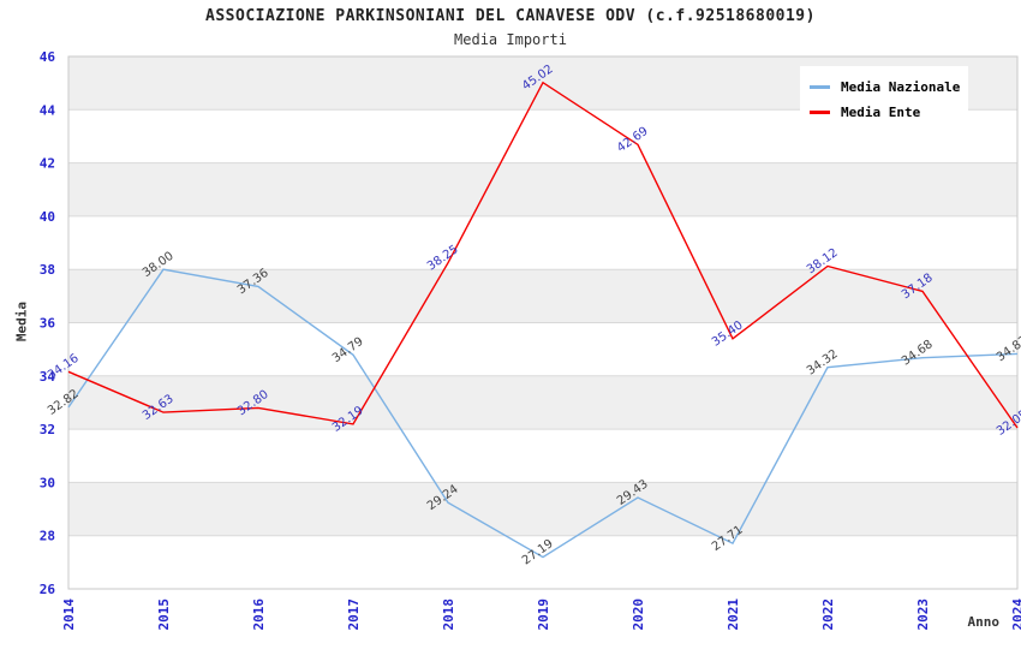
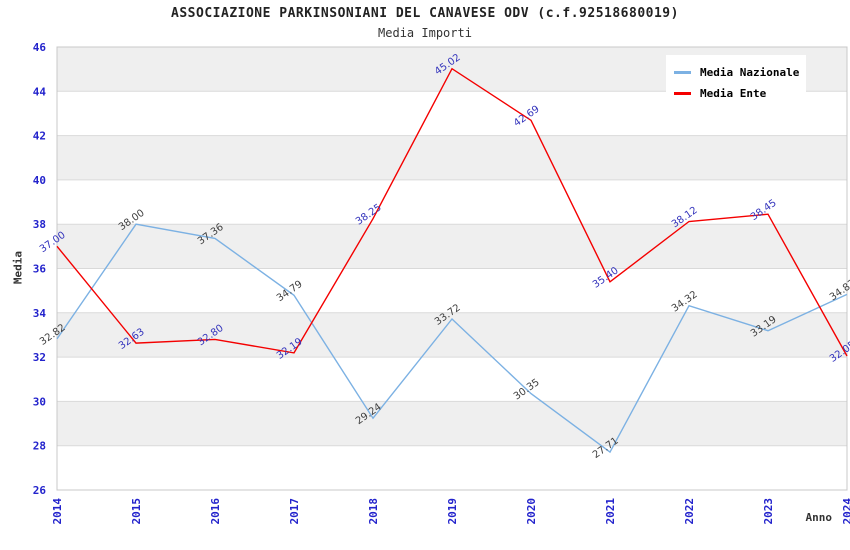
Media Ente/2014: 34.16 -> 37.00
Media Nazionale/2019: 27.19 -> 33.72
Media Nazionale/2020: 29.43 -> 30.35
Media Nazionale/2023: 34.68 -> 33.19
Media Ente/2023: 37.18 -> 38.45
